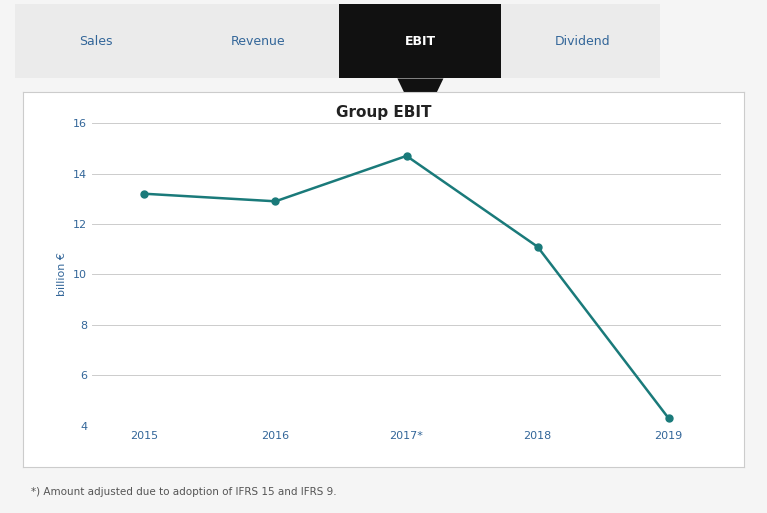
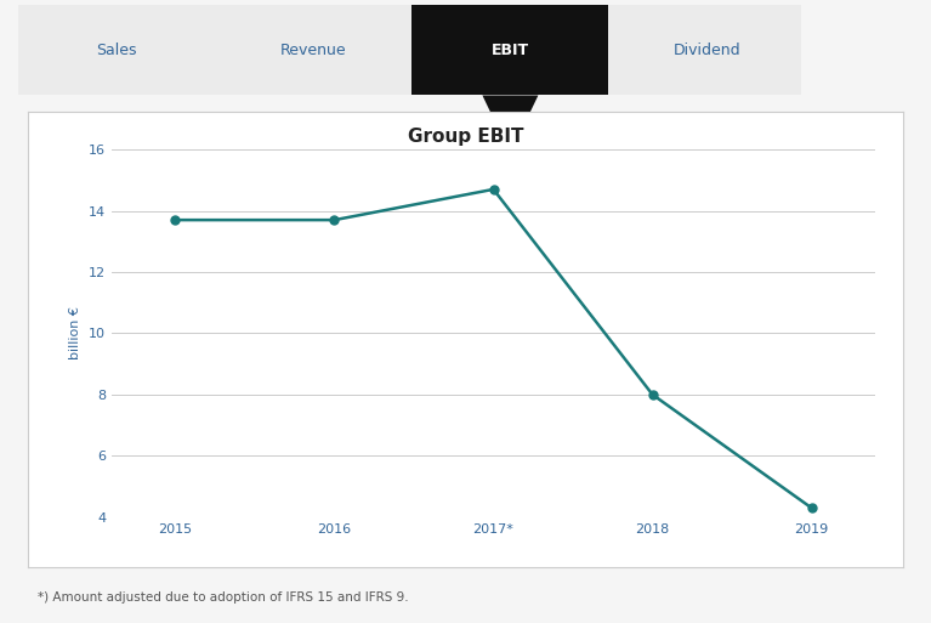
2015: 13.2 -> 13.7
2016: 12.9 -> 13.7
2018: 11.1 -> 8.0
